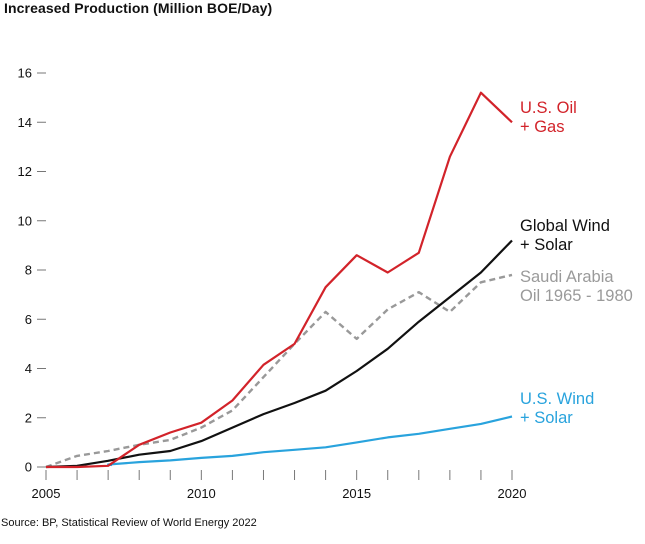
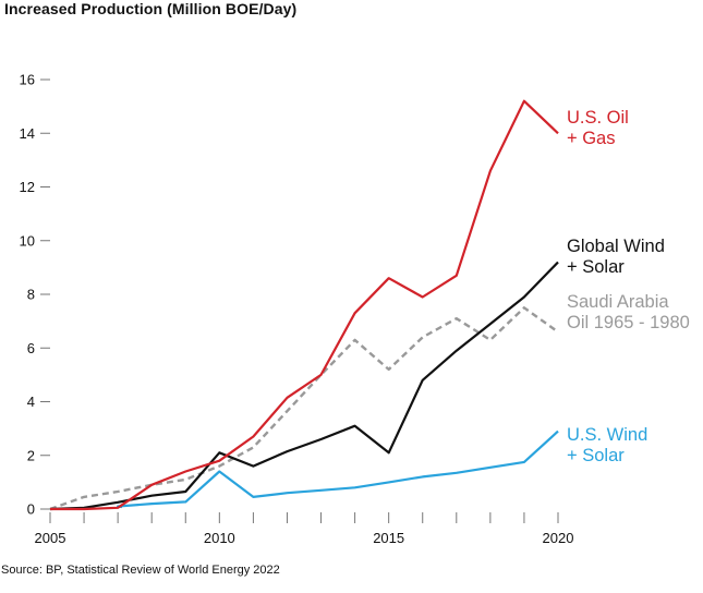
Global Wind + Solar/2010: 1.1 -> 2.1
U.S. Wind + Solar/2010: 0.4 -> 1.4
Global Wind + Solar/2015: 3.9 -> 2.1
Saudi Arabia Oil 1965-1980/2020: 7.8 -> 6.6
U.S. Wind + Solar/2020: 2.0 -> 2.9
